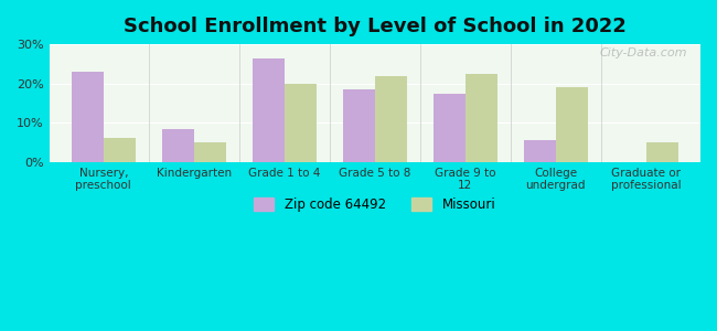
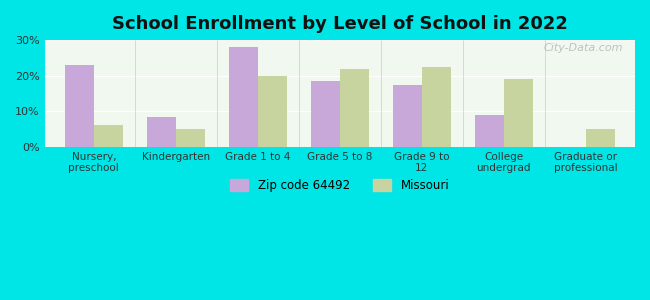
Zip code 64492/Grade 1 to 4: 26.5% -> 28.0%
Zip code 64492/College undergrad: 5.5% -> 9.0%
